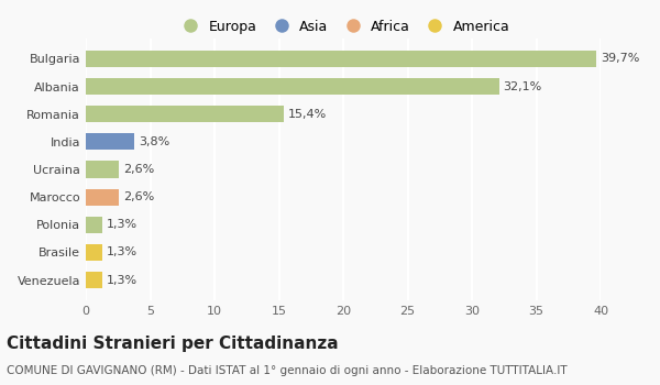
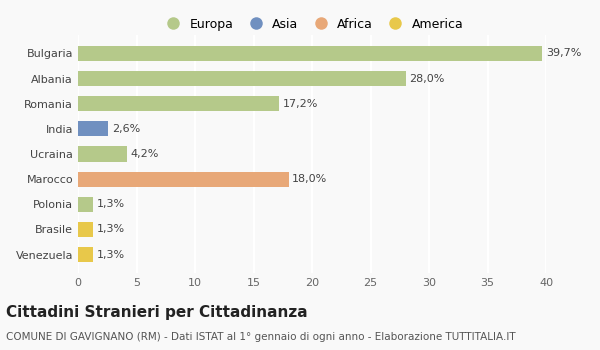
Albania: 32,1% -> 28,0%
Romania: 15,4% -> 17,2%
India: 3,8% -> 2,6%
Ucraina: 2,6% -> 4,2%
Marocco: 2,6% -> 18,0%
